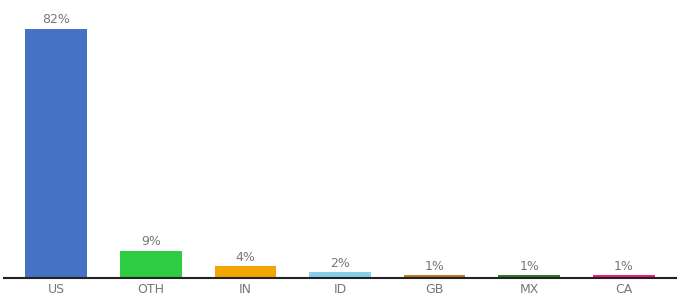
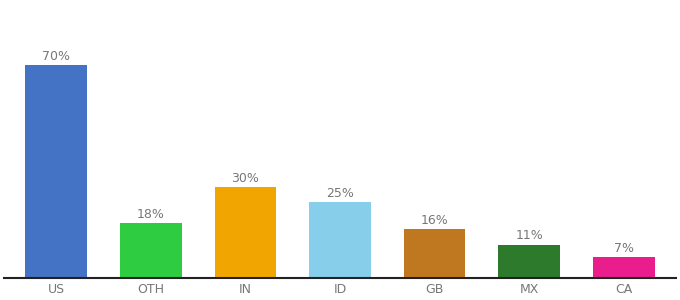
US: 82% -> 70%
OTH: 9% -> 18%
IN: 4% -> 30%
ID: 2% -> 25%
GB: 1% -> 16%
MX: 1% -> 11%
CA: 1% -> 7%
